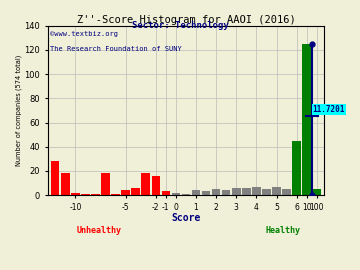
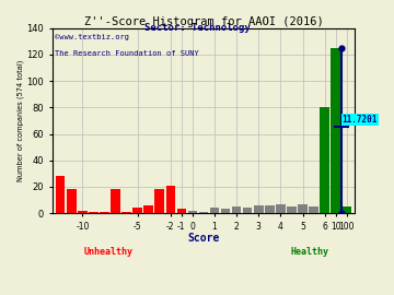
-2: 16 -> 21
6: 45 -> 80
